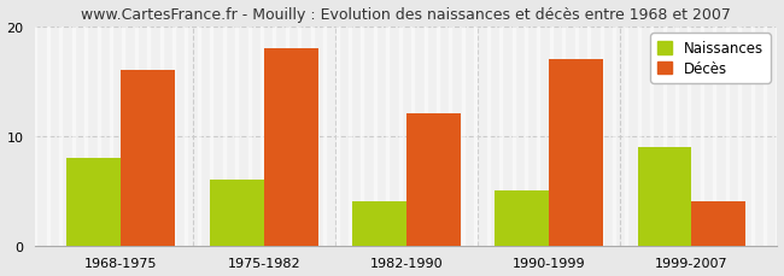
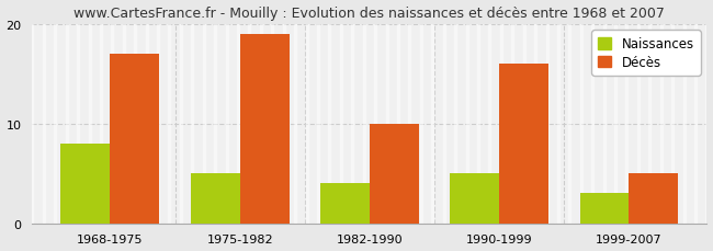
Décès/1968-1975: 16 -> 17
Naissances/1975-1982: 6 -> 5
Décès/1975-1982: 18 -> 19
Décès/1982-1990: 12 -> 10
Décès/1990-1999: 17 -> 16
Naissances/1999-2007: 9 -> 3
Décès/1999-2007: 4 -> 5
